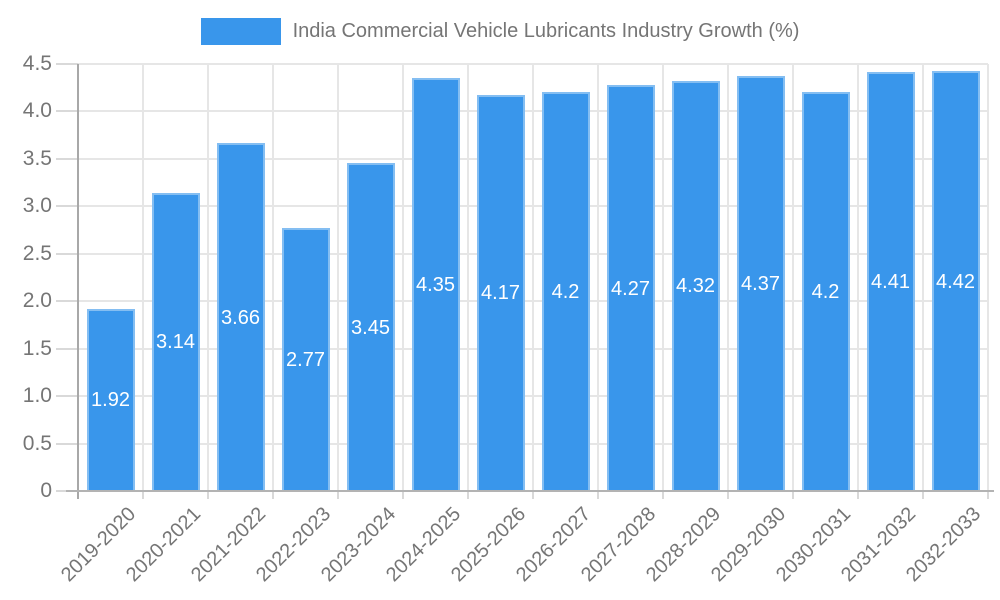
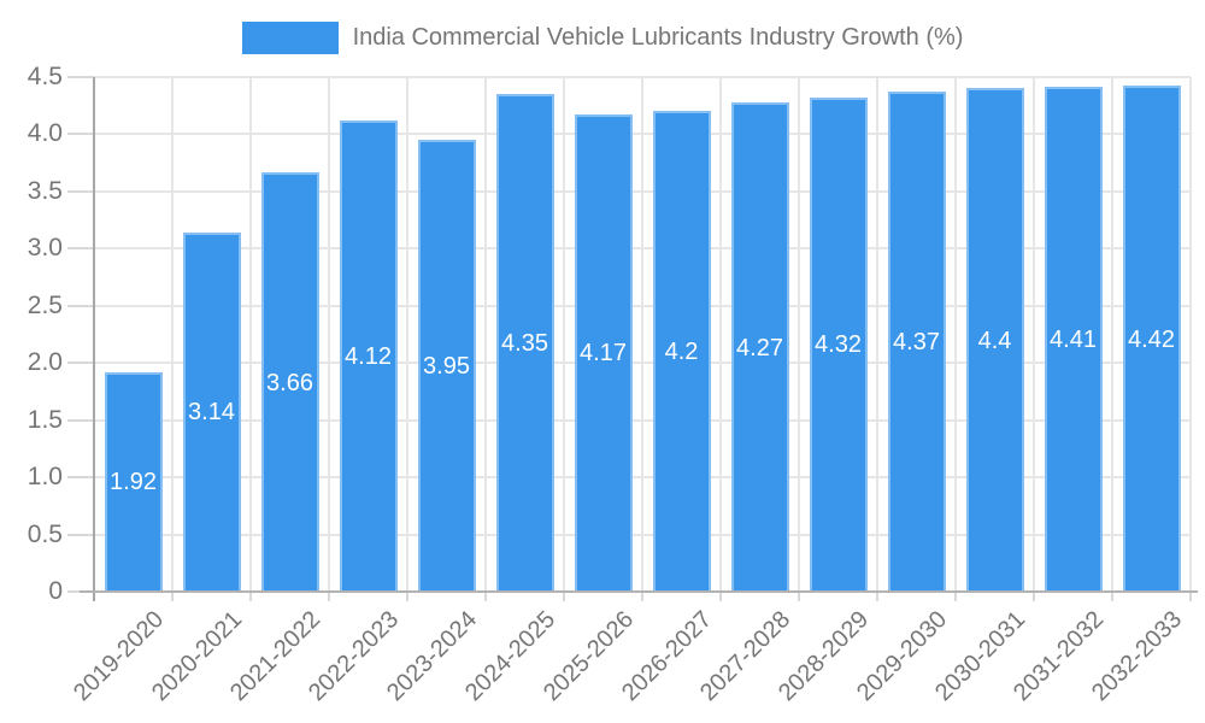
2022-2023: 2.77 -> 4.12
2023-2024: 3.45 -> 3.95
2030-2031: 4.2 -> 4.4
